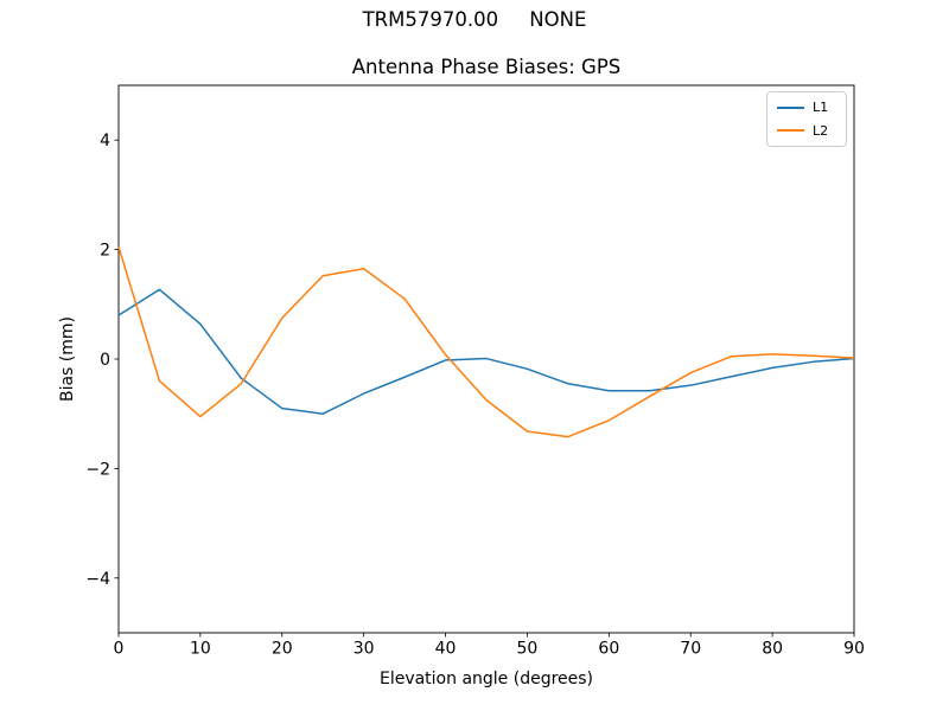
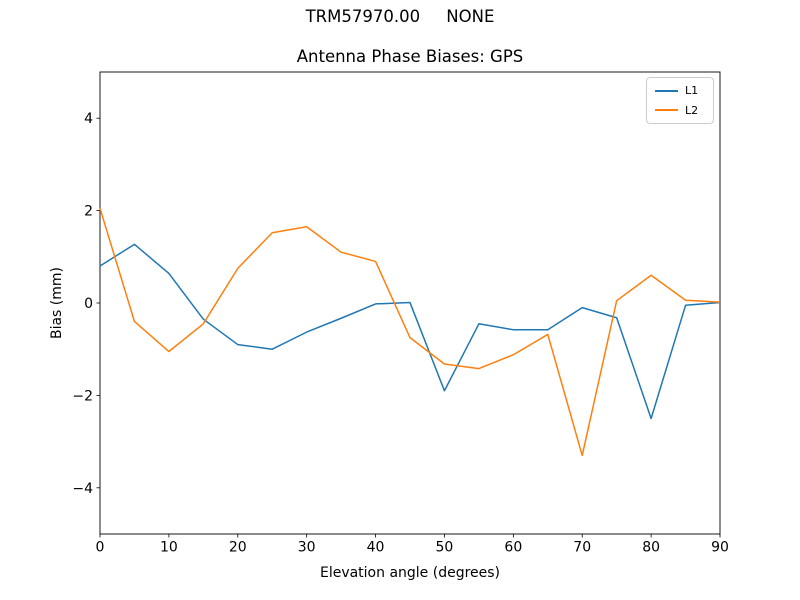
L2/40: 0.1 -> 0.9
L1/50: -0.2 -> -1.9
L1/70: -0.5 -> -0.1
L2/70: -0.2 -> -3.3
L1/80: -0.2 -> -2.5
L2/80: 0.1 -> 0.6
